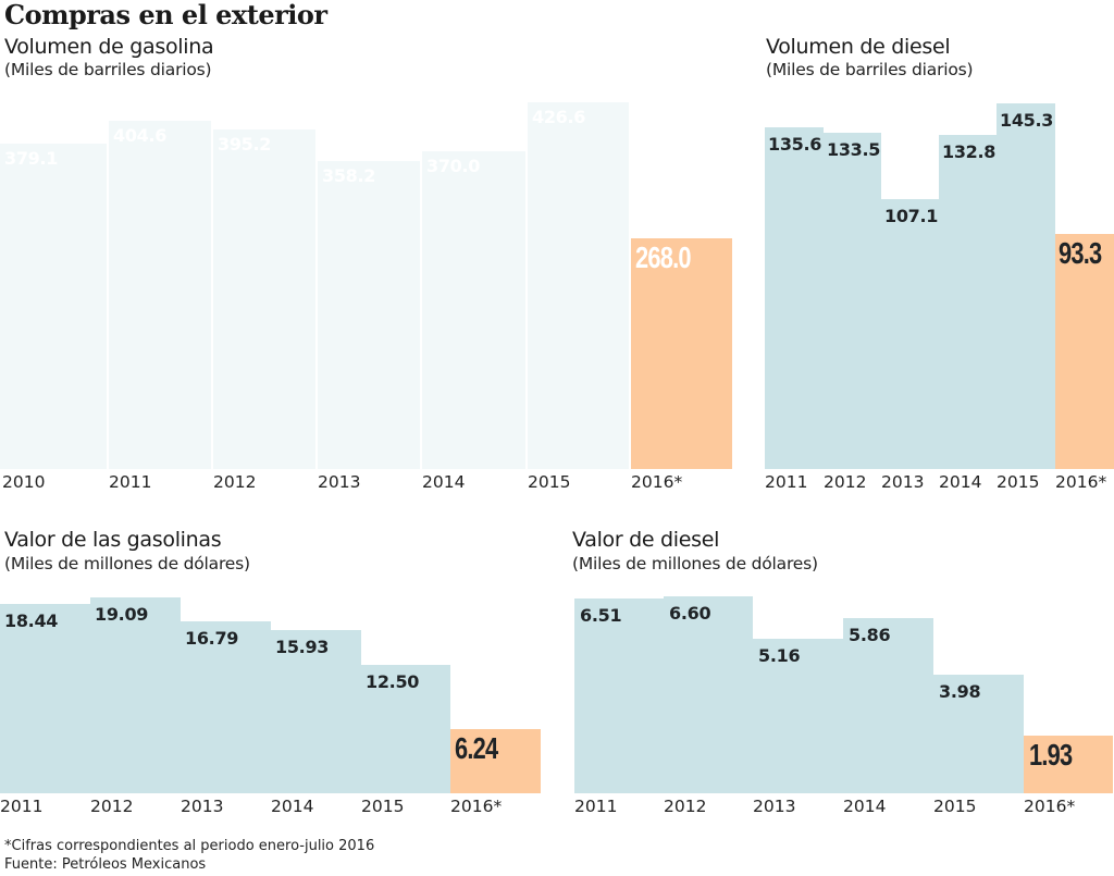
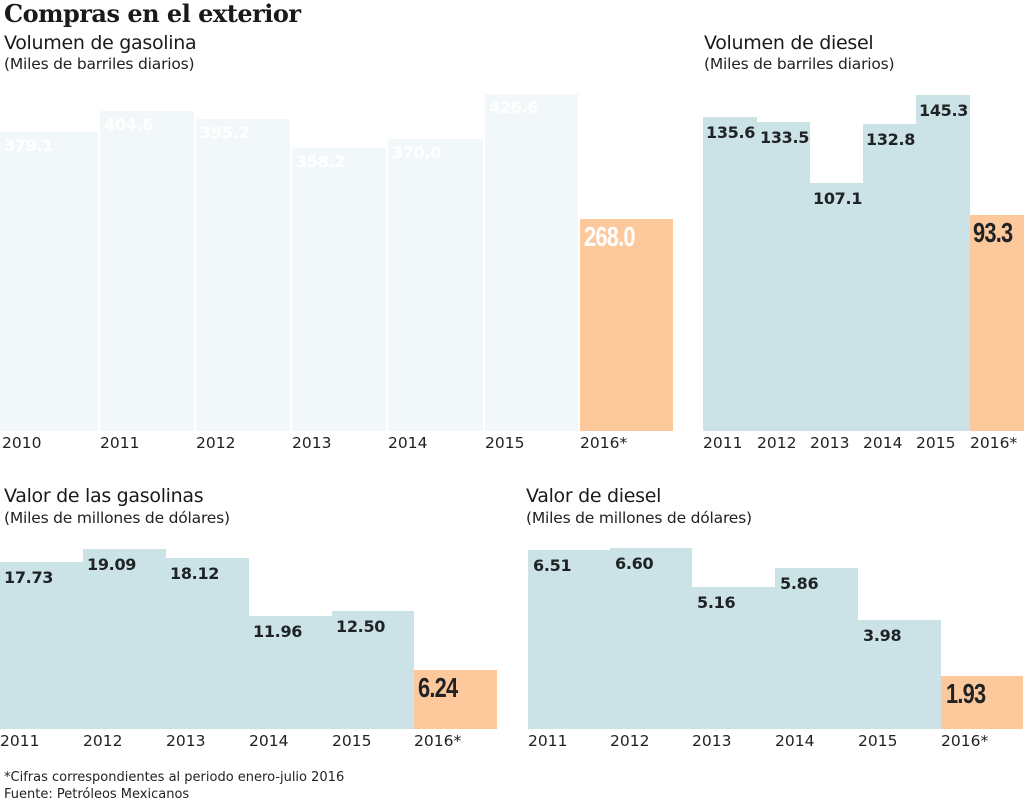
Valor de las gasolinas/2011: 18.44 -> 17.73
Valor de las gasolinas/2013: 16.79 -> 18.12
Valor de las gasolinas/2014: 15.93 -> 11.96
